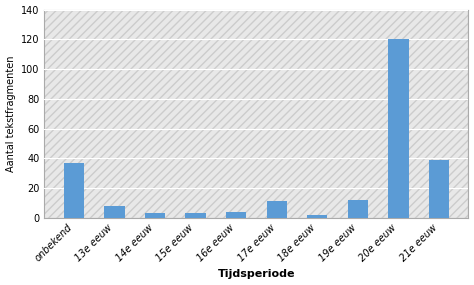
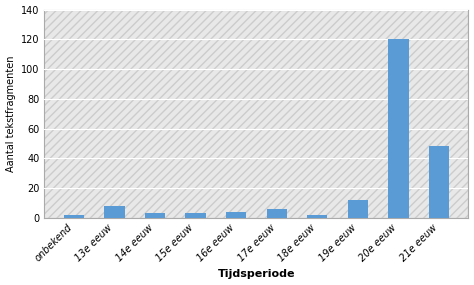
onbekend: 37 -> 2
17e eeuw: 11 -> 6
21e eeuw: 39 -> 48
